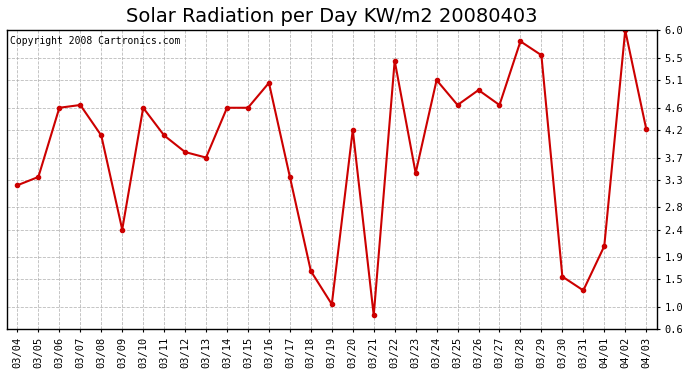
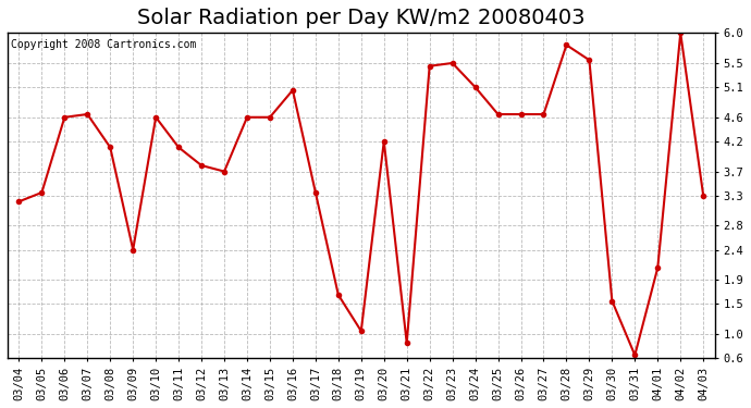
03/23: 3.42 -> 5.50
03/26: 4.92 -> 4.65
03/31: 1.30 -> 0.65
04/03: 4.22 -> 3.30
